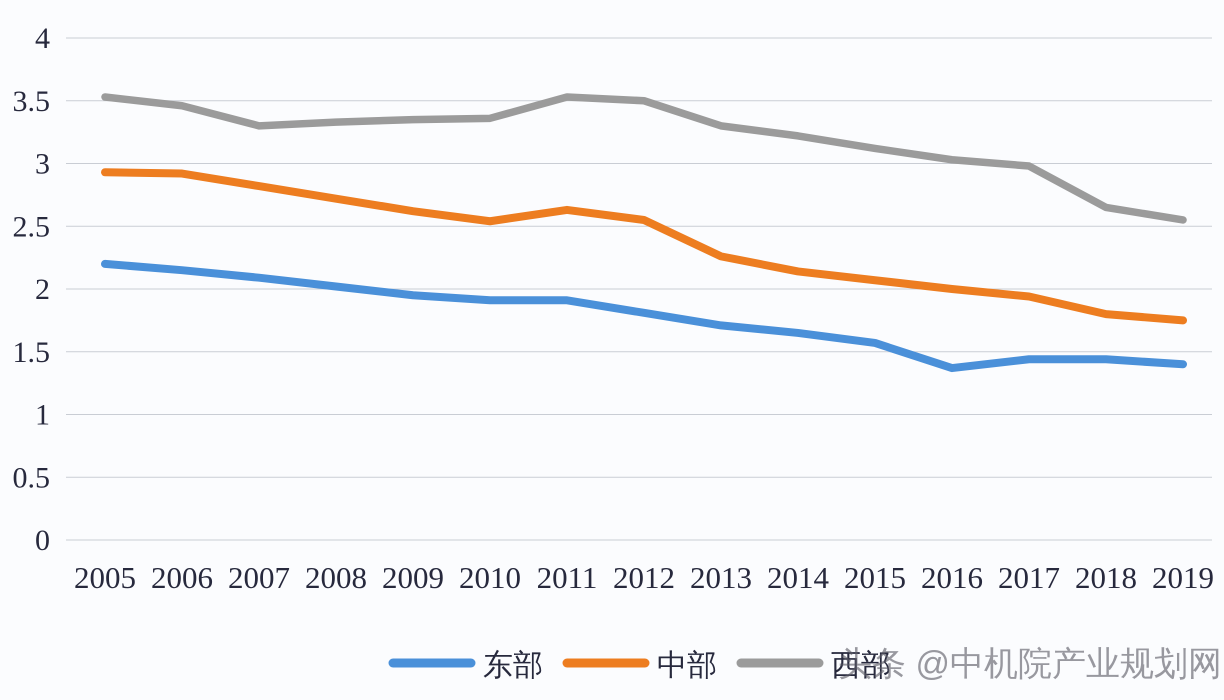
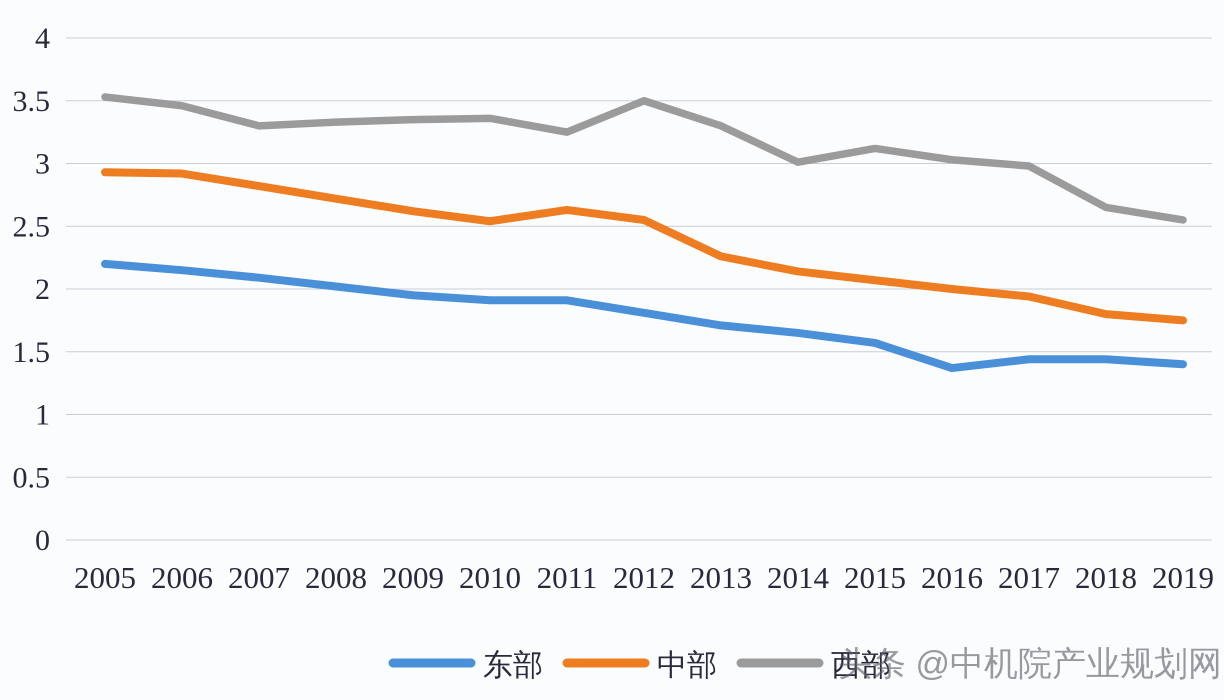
西部/2011: 3.53 -> 3.25
西部/2014: 3.22 -> 3.01
